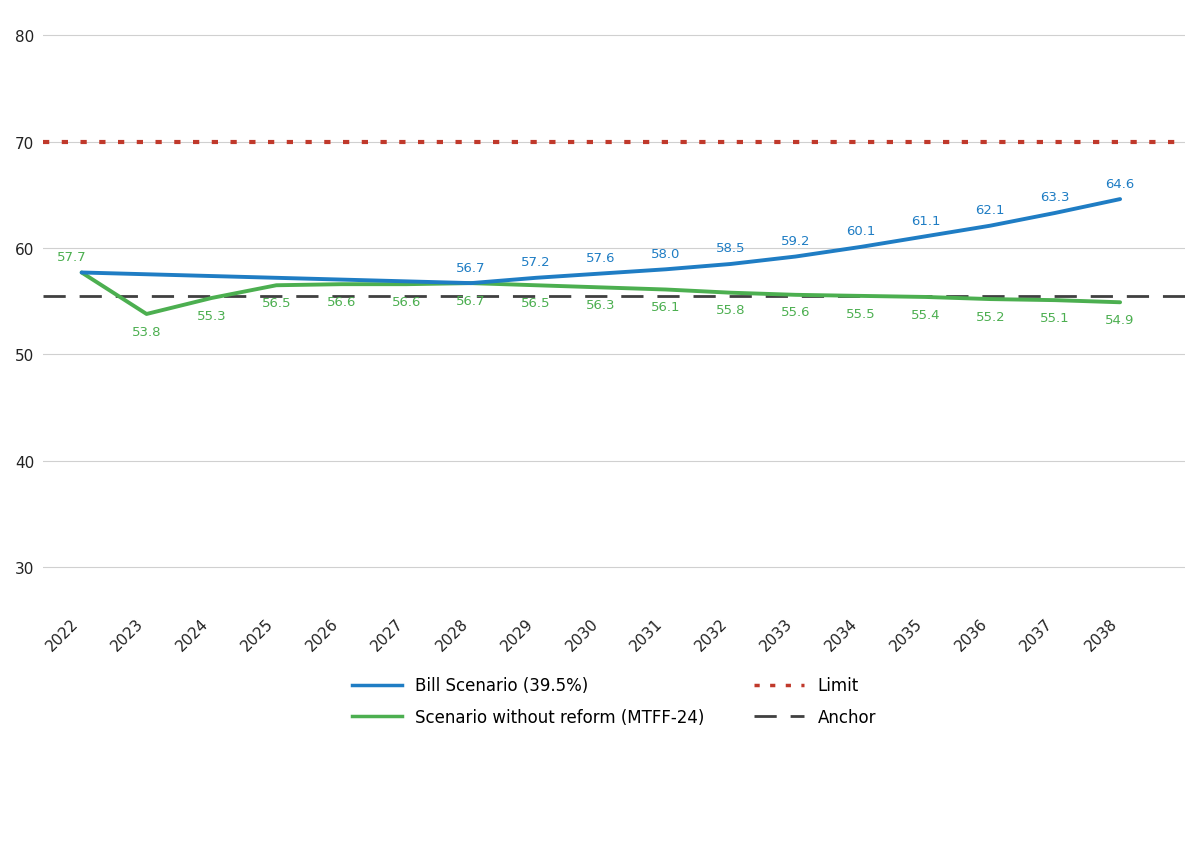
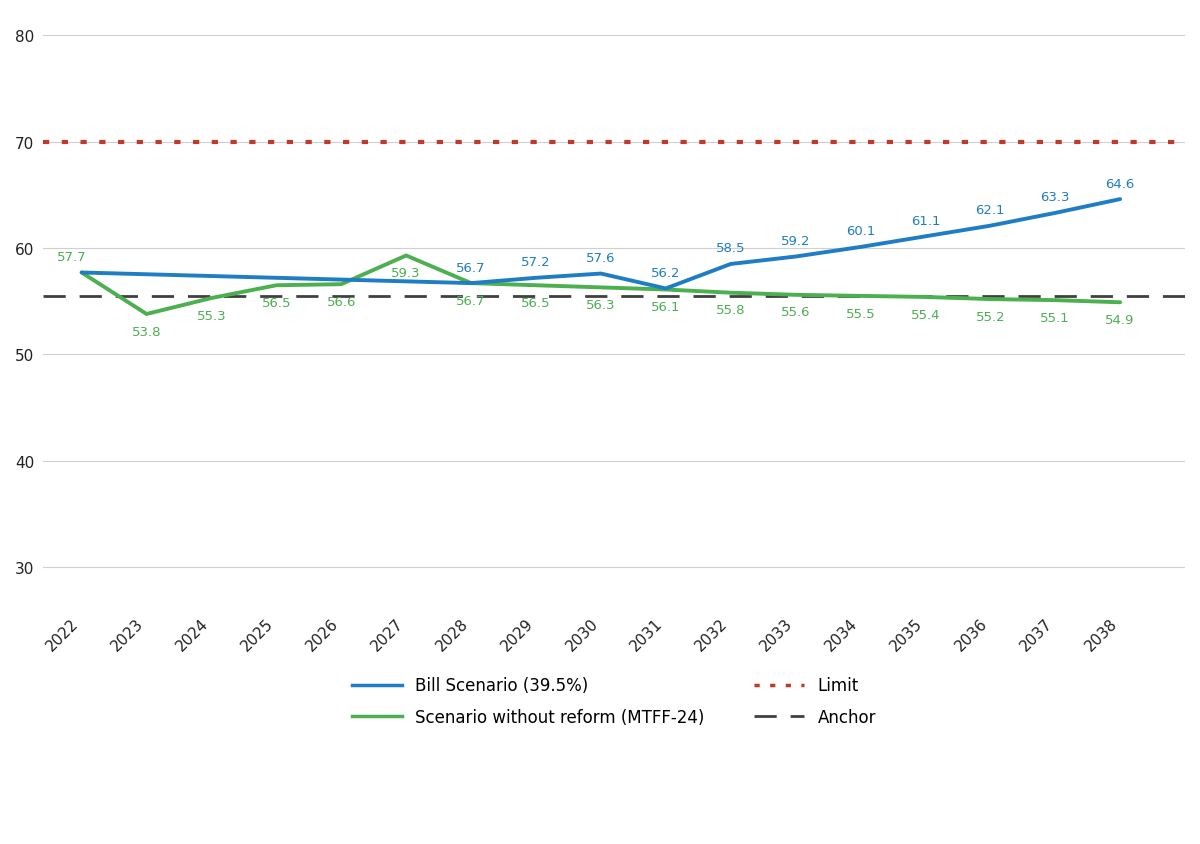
Scenario without reform (MTFF-24)/2027: 56.6 -> 59.3
Bill Scenario (39.5%)/2031: 58.0 -> 56.2
